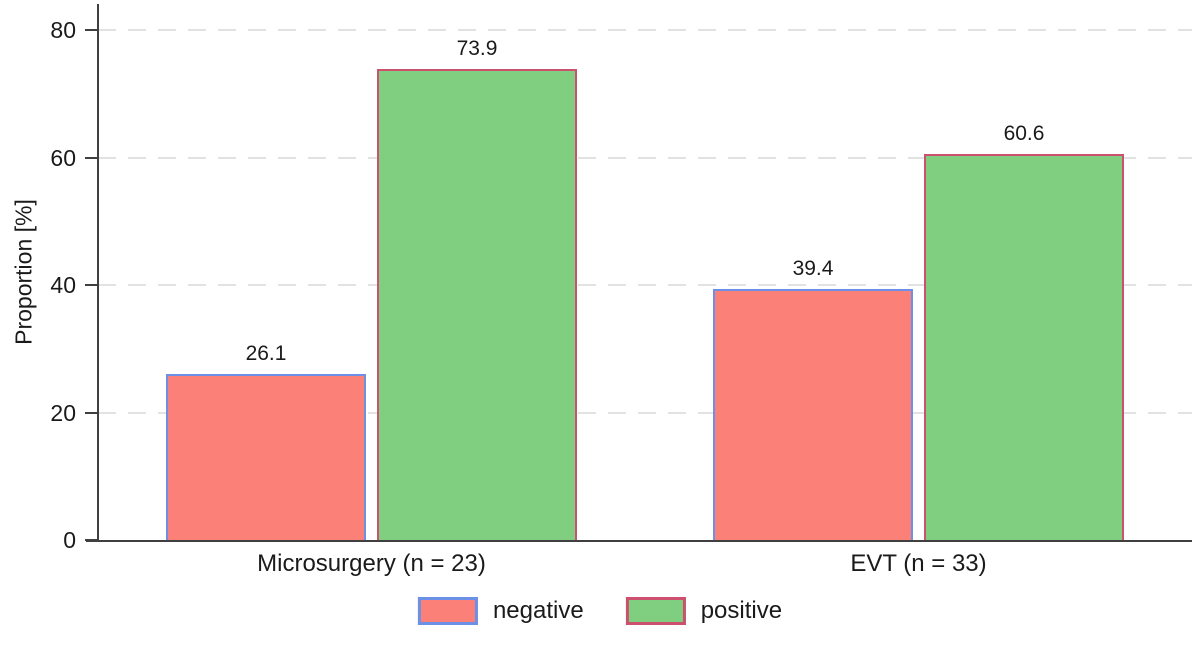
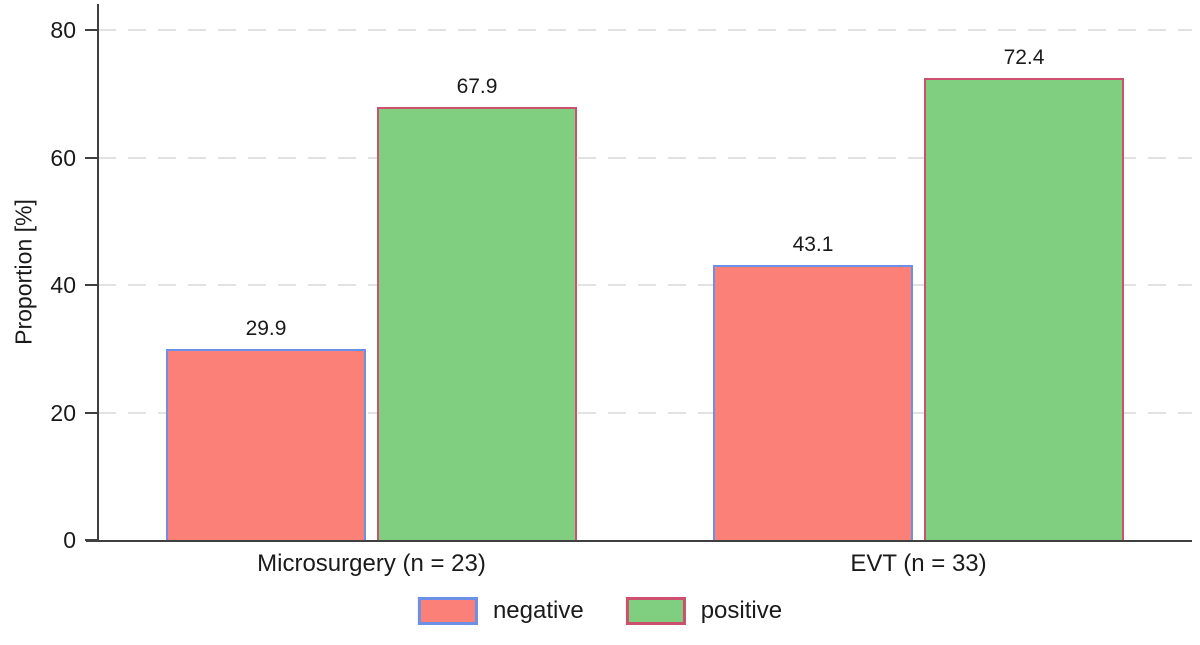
negative/Microsurgery (n = 23): 26.1 -> 29.9
positive/Microsurgery (n = 23): 73.9 -> 67.9
negative/EVT (n = 33): 39.4 -> 43.1
positive/EVT (n = 33): 60.6 -> 72.4
